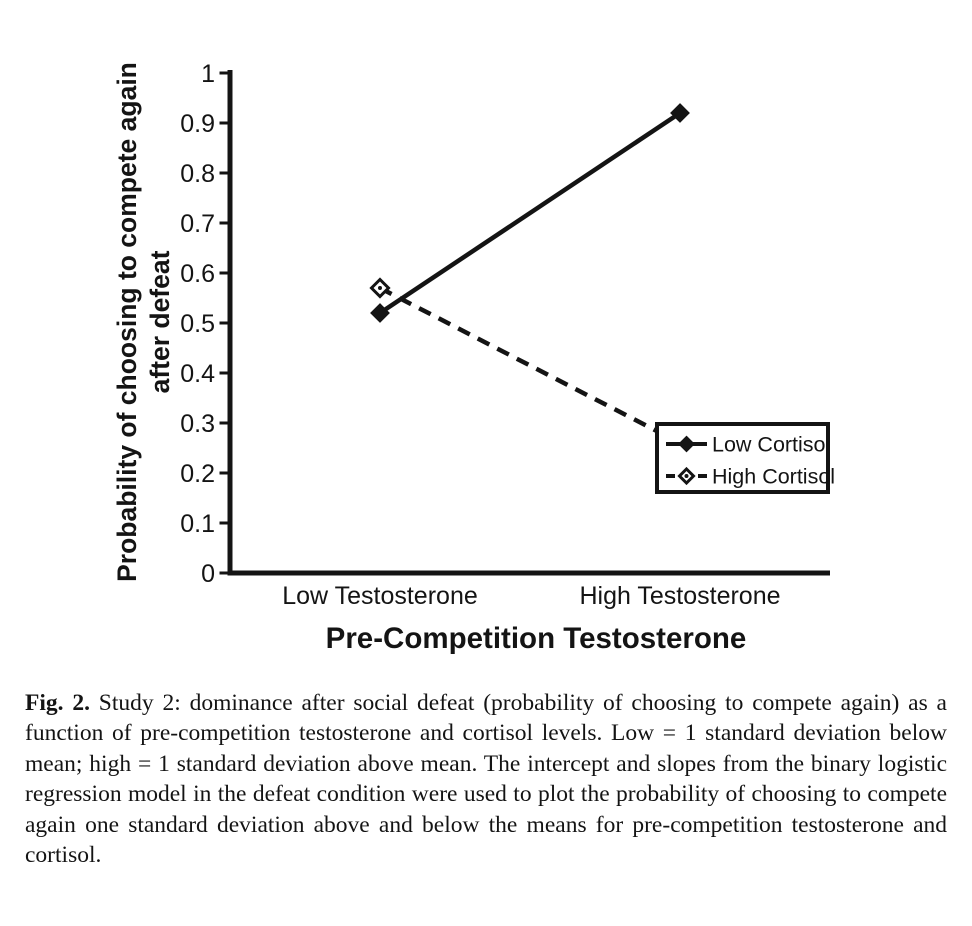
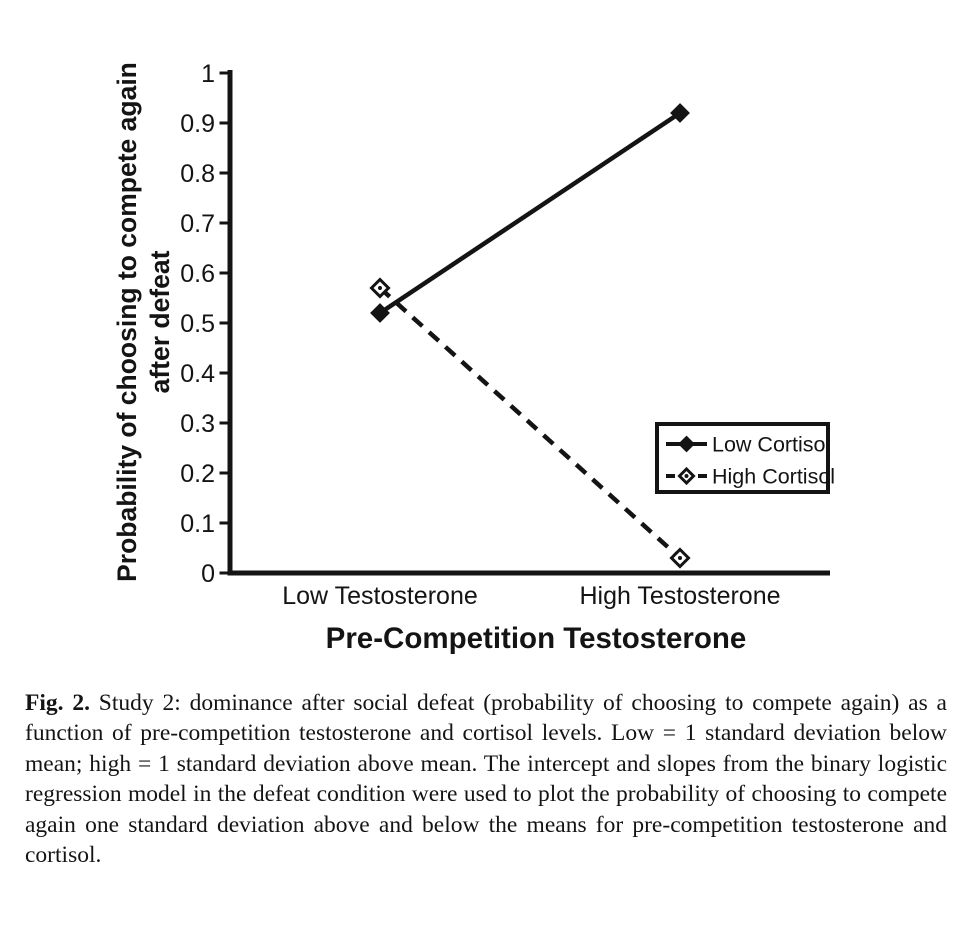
High Cortisol/High Testosterone: 0.26 -> 0.03
